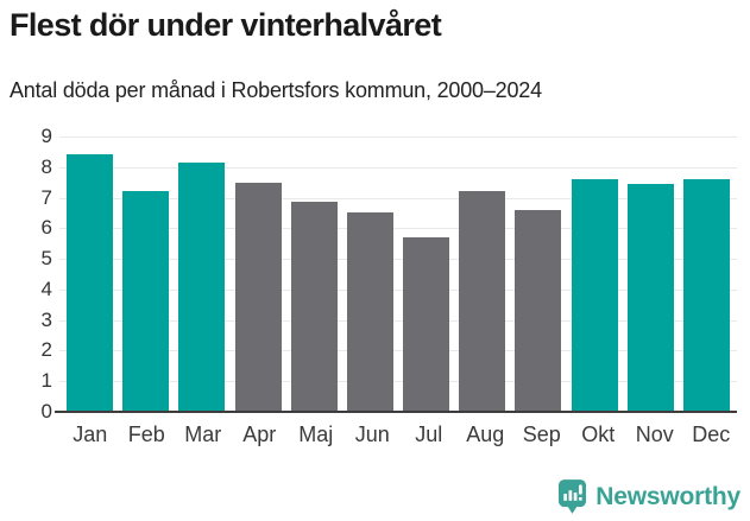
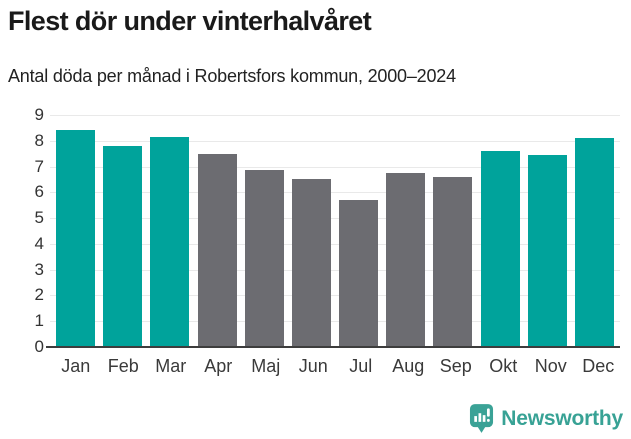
Feb: 7.2 -> 7.8
Aug: 7.2 -> 6.8
Dec: 7.6 -> 8.1
